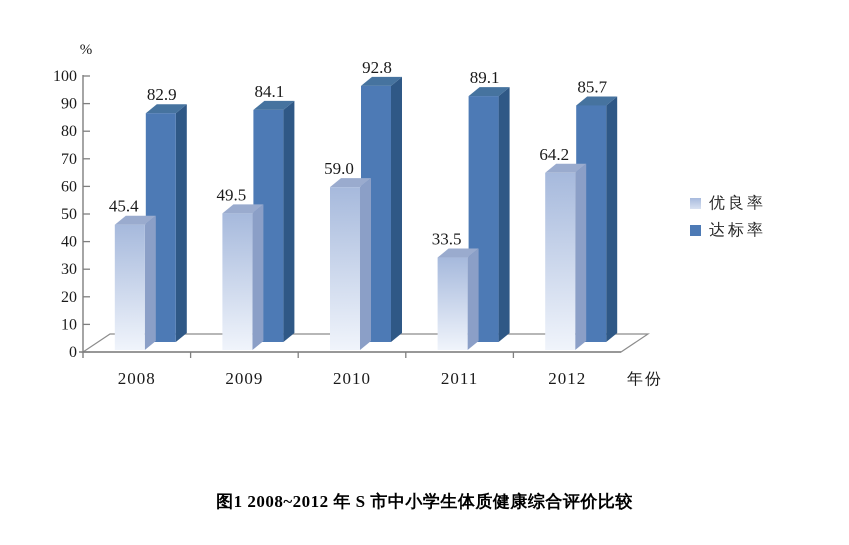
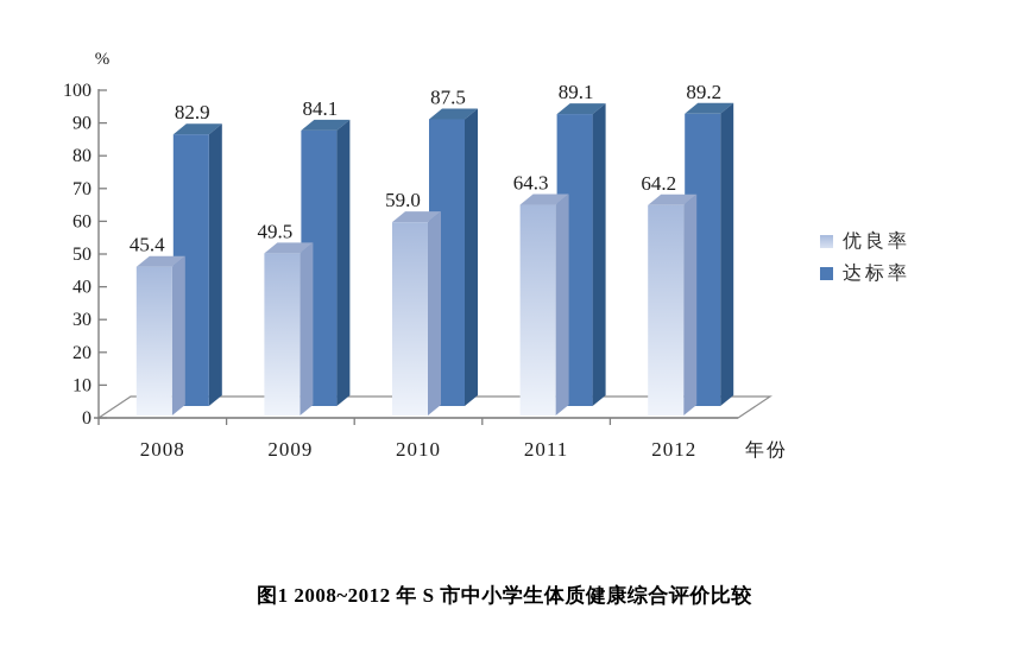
达标率/2010: 92.8 -> 87.5
优良率/2011: 33.5 -> 64.3
达标率/2012: 85.7 -> 89.2
